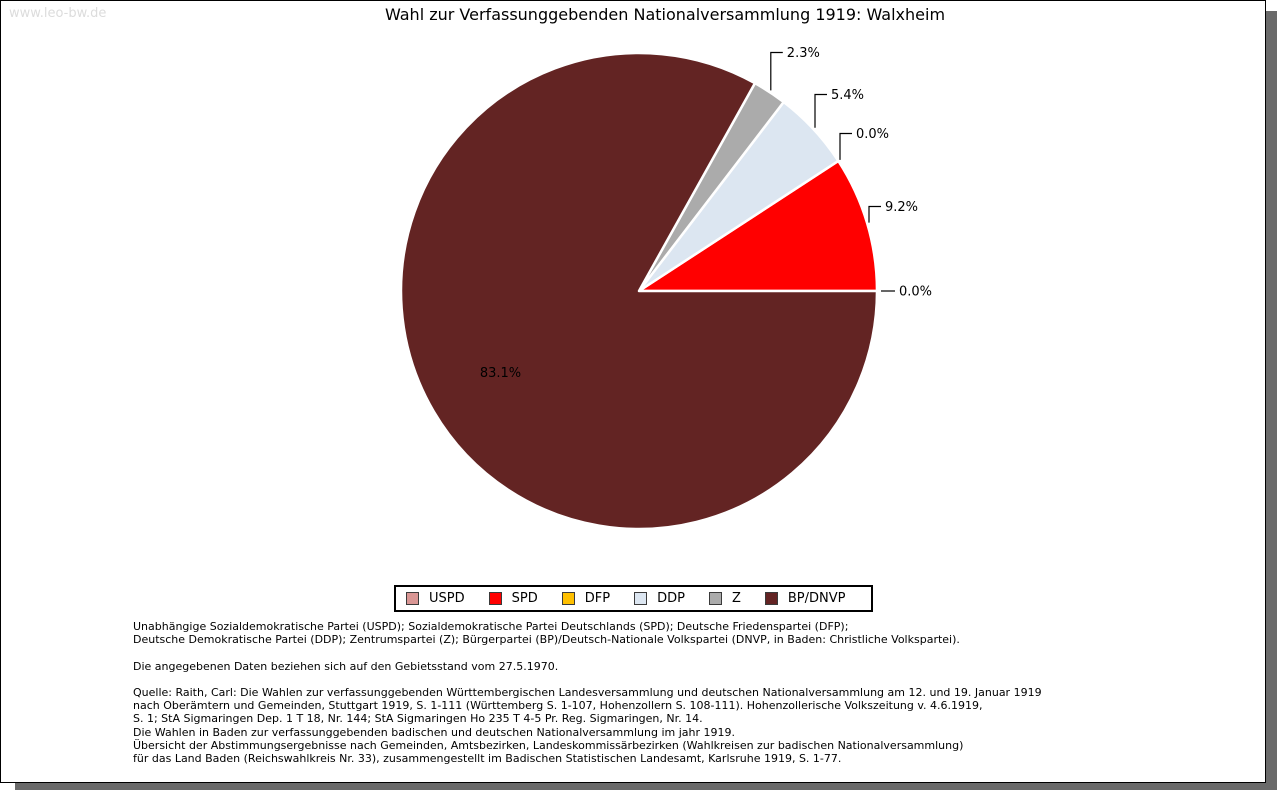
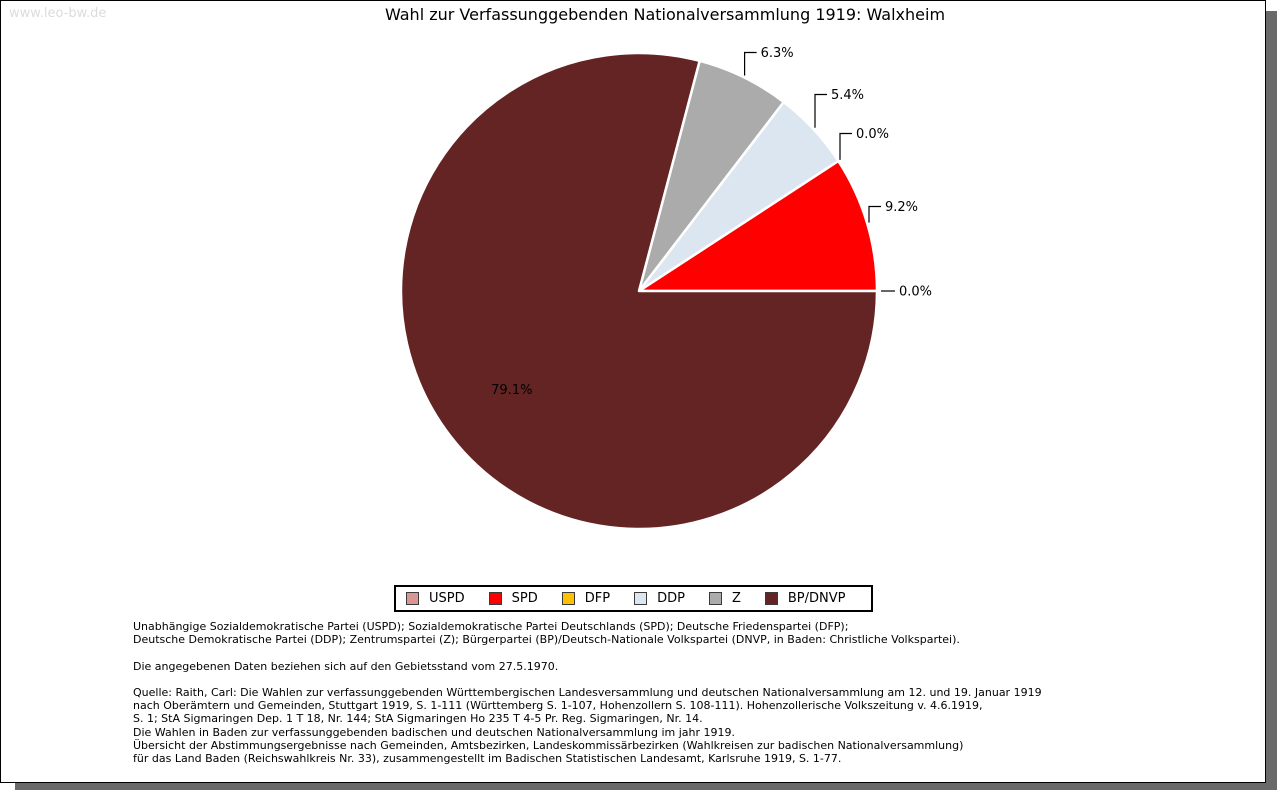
Z: 2.3% -> 6.3%
BP/DNVP: 83.1% -> 79.1%
